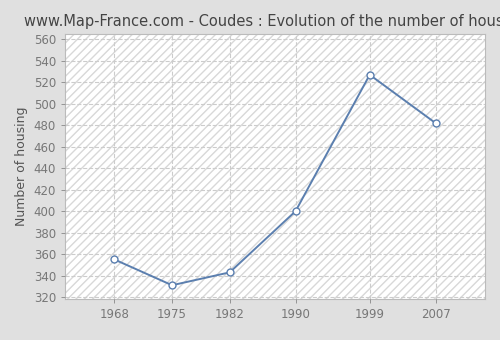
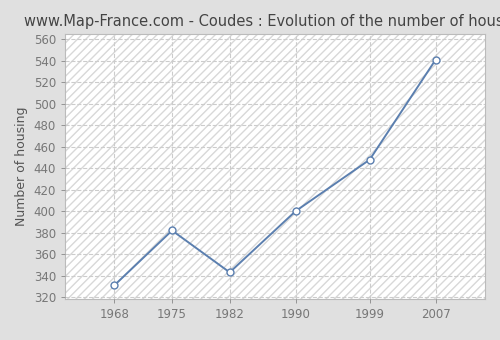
1968: 355 -> 331
1975: 331 -> 382
1999: 527 -> 448
2007: 482 -> 541
